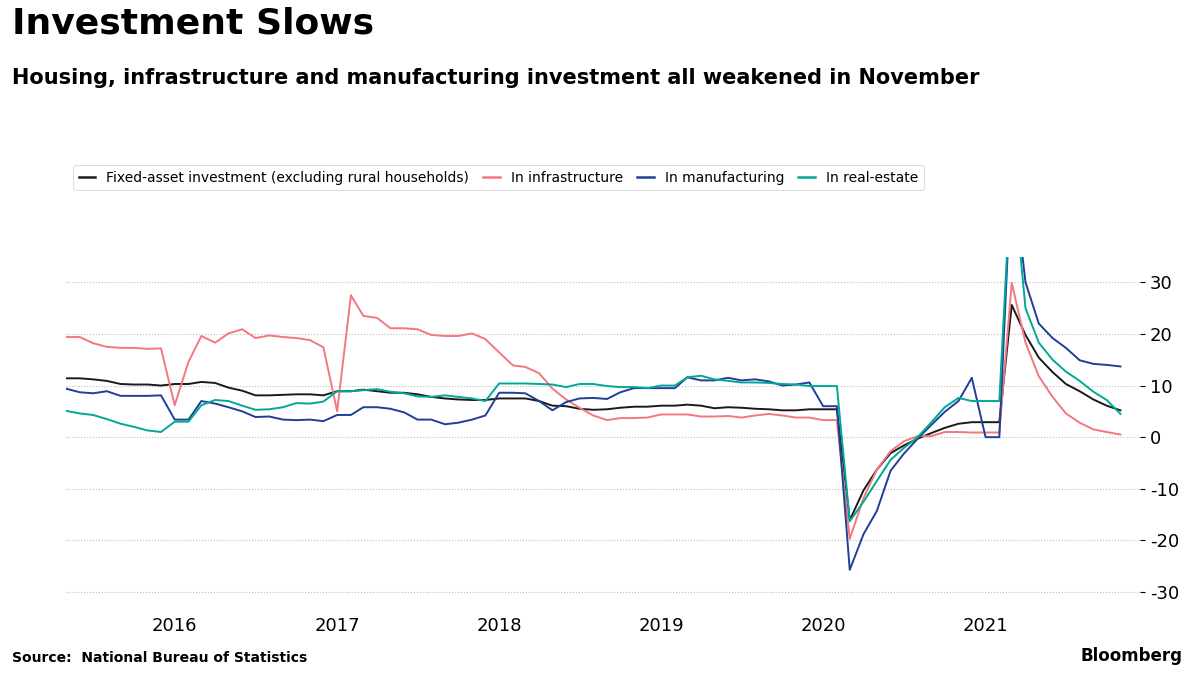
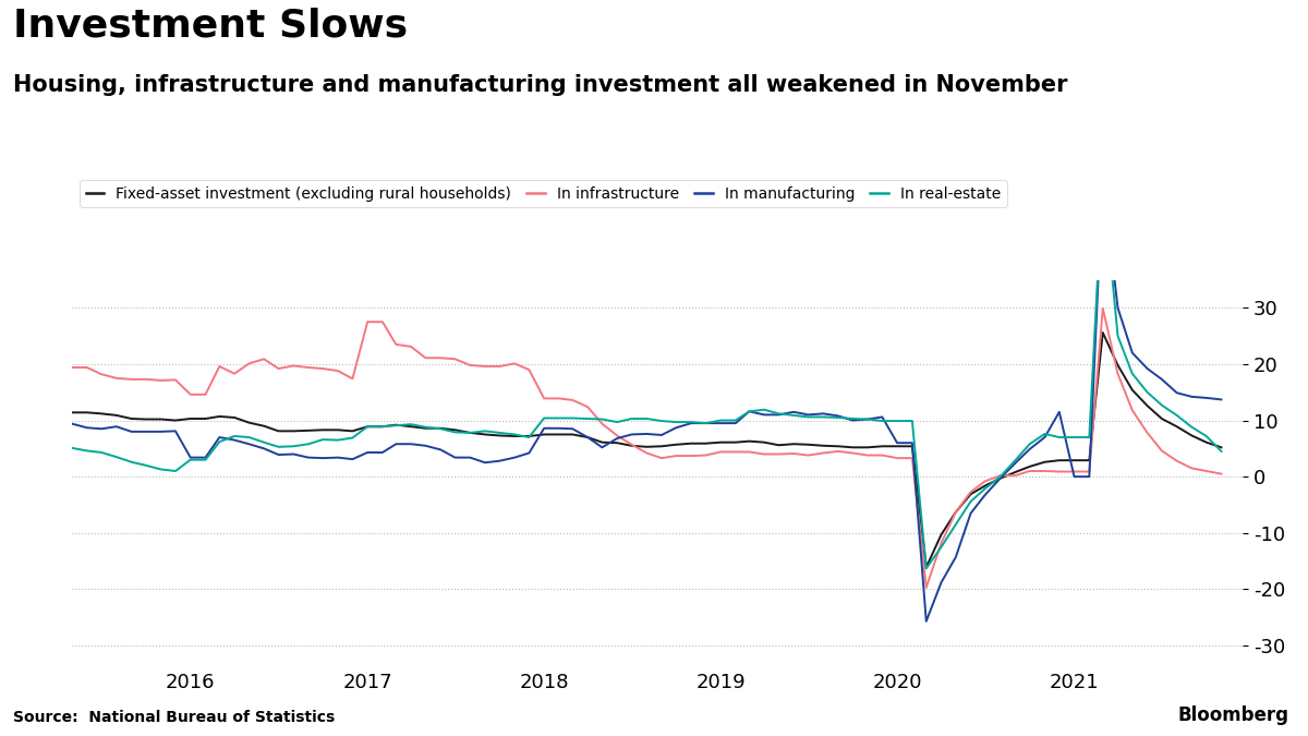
In infrastructure/2016: 6.2 -> 14.6
In infrastructure/2017: 5.0 -> 27.5
In infrastructure/2018: 16.4 -> 13.9
